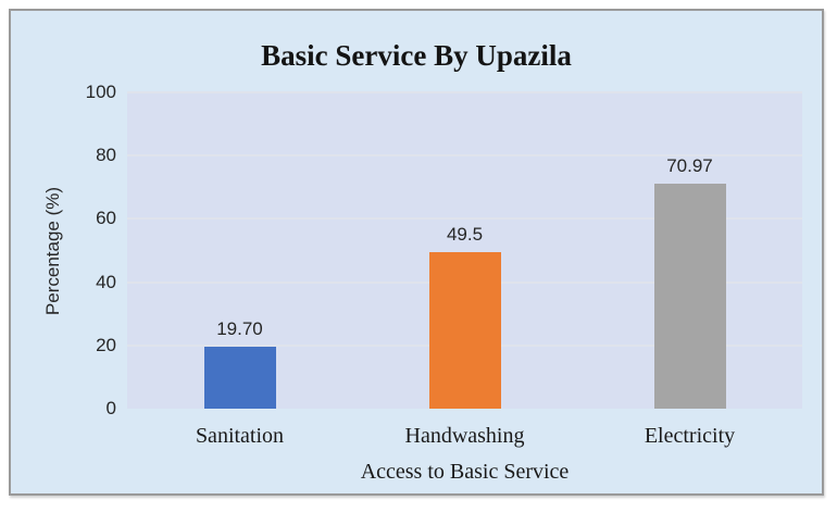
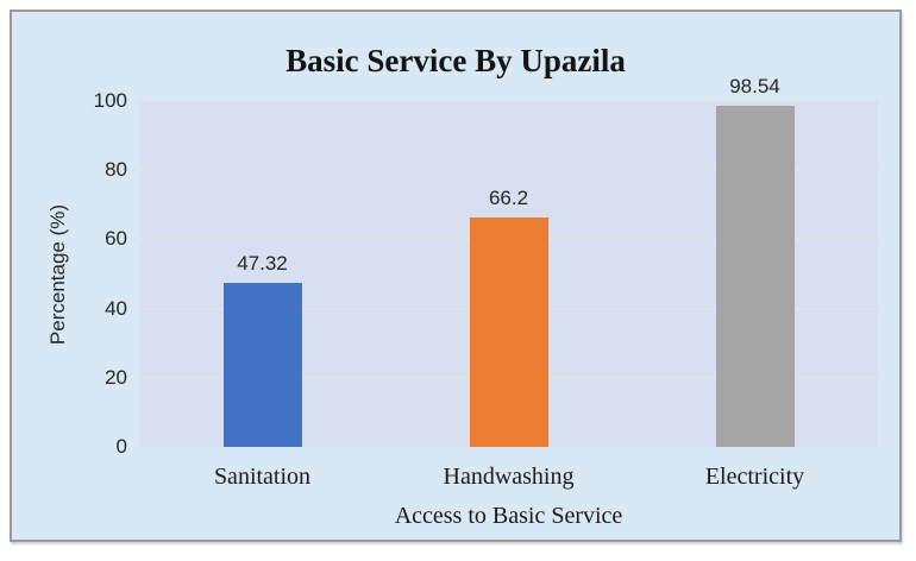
Sanitation: 19.70 -> 47.32
Handwashing: 49.5 -> 66.2
Electricity: 70.97 -> 98.54
